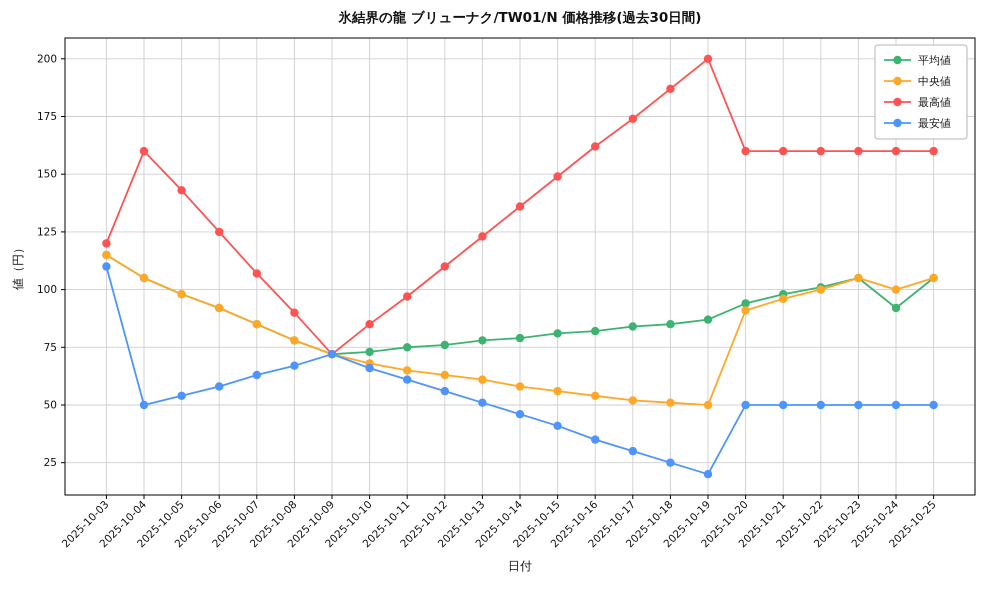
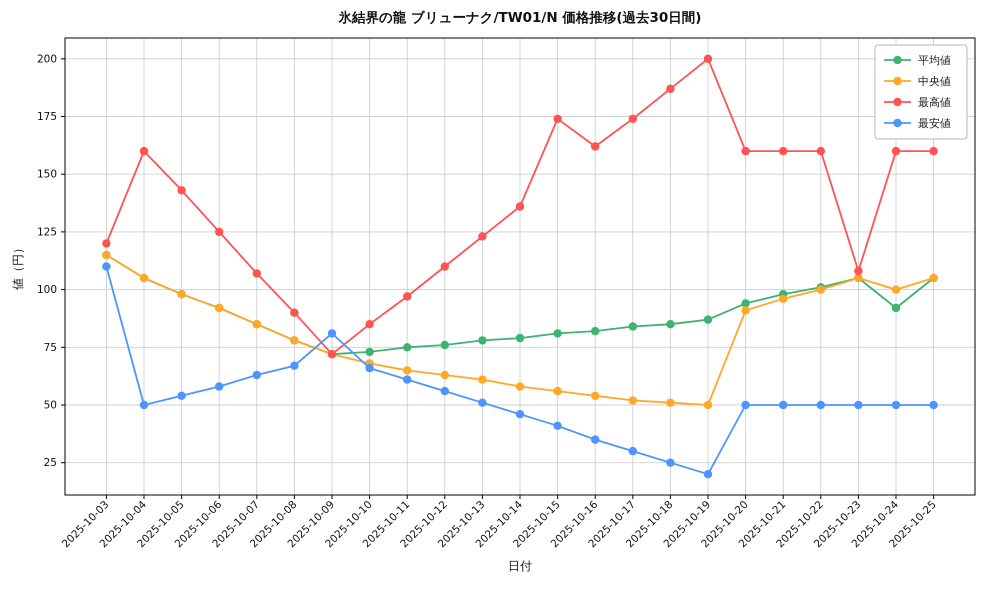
最安値/2025-10-09: 72 -> 81
最高値/2025-10-15: 149 -> 174
最高値/2025-10-23: 160 -> 108
